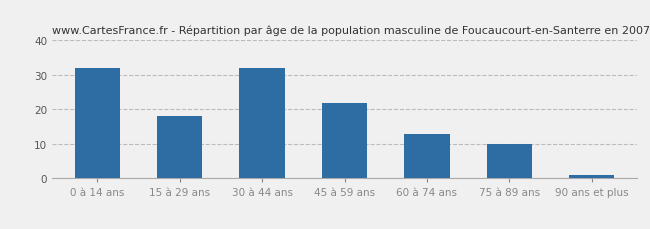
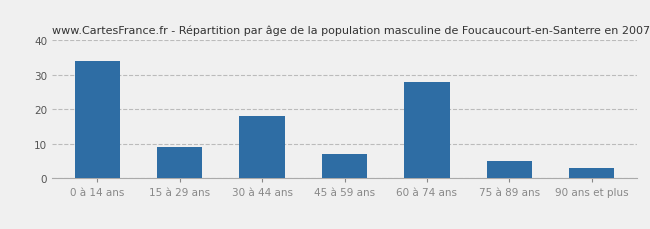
0 à 14 ans: 32 -> 34
15 à 29 ans: 18 -> 9
30 à 44 ans: 32 -> 18
45 à 59 ans: 22 -> 7
60 à 74 ans: 13 -> 28
75 à 89 ans: 10 -> 5
90 ans et plus: 1 -> 3
